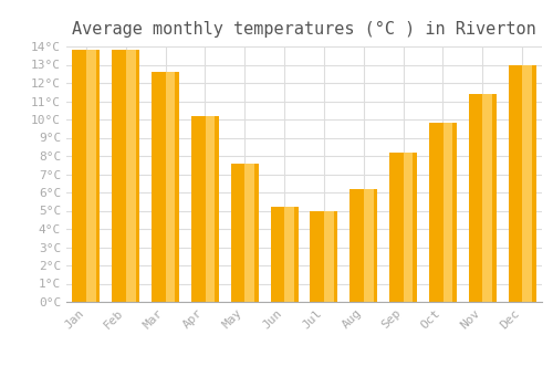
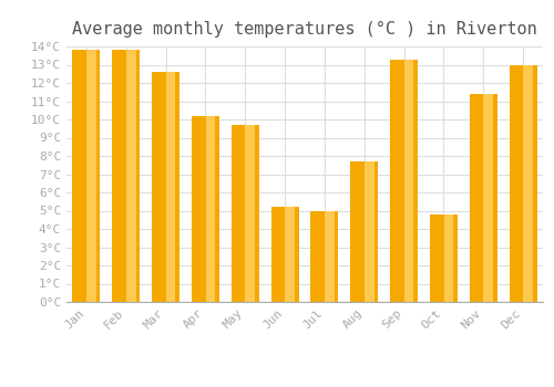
May: 7.6°C -> 9.7°C
Aug: 6.2°C -> 7.7°C
Sep: 8.2°C -> 13.3°C
Oct: 9.8°C -> 4.8°C
